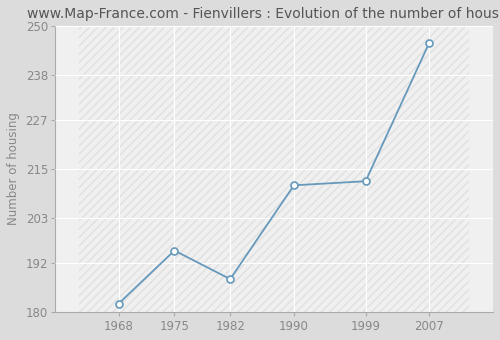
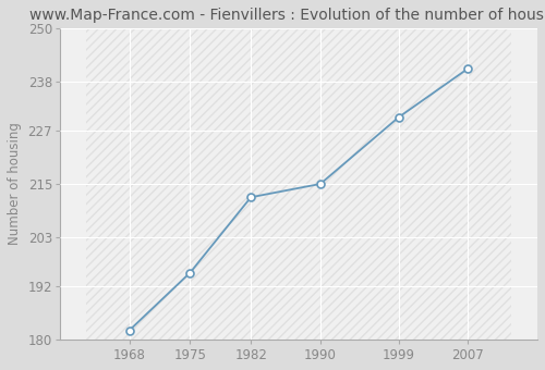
1982: 188 -> 212
1990: 211 -> 215
1999: 212 -> 230
2007: 246 -> 241
